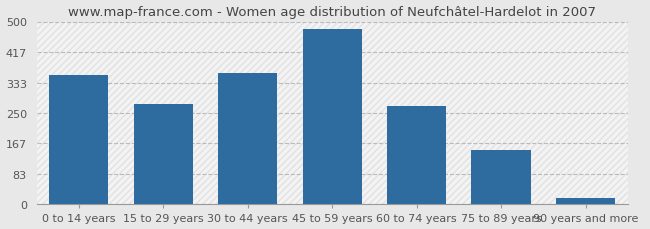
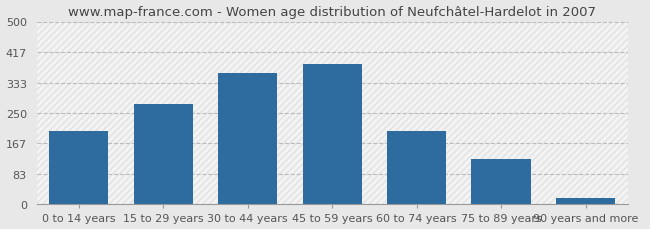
0 to 14 years: 355 -> 200
45 to 59 years: 480 -> 385
60 to 74 years: 268 -> 200
75 to 89 years: 148 -> 125
